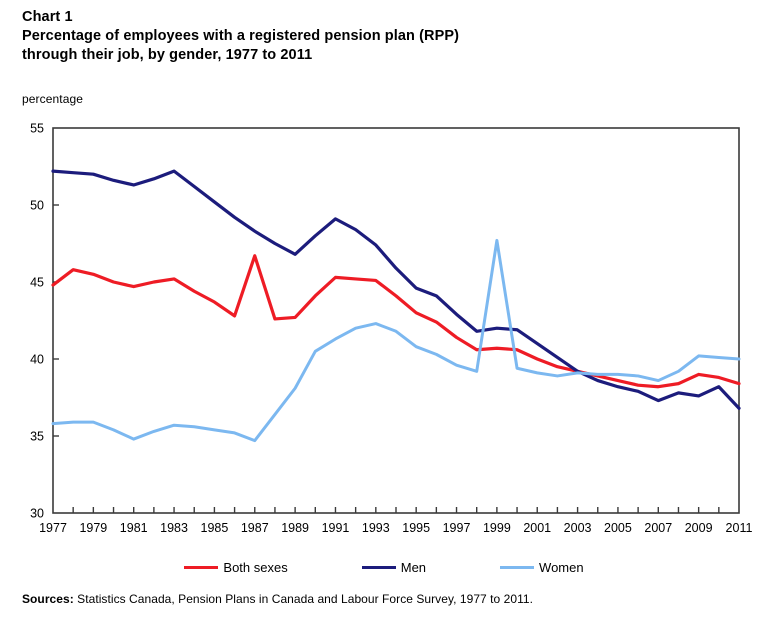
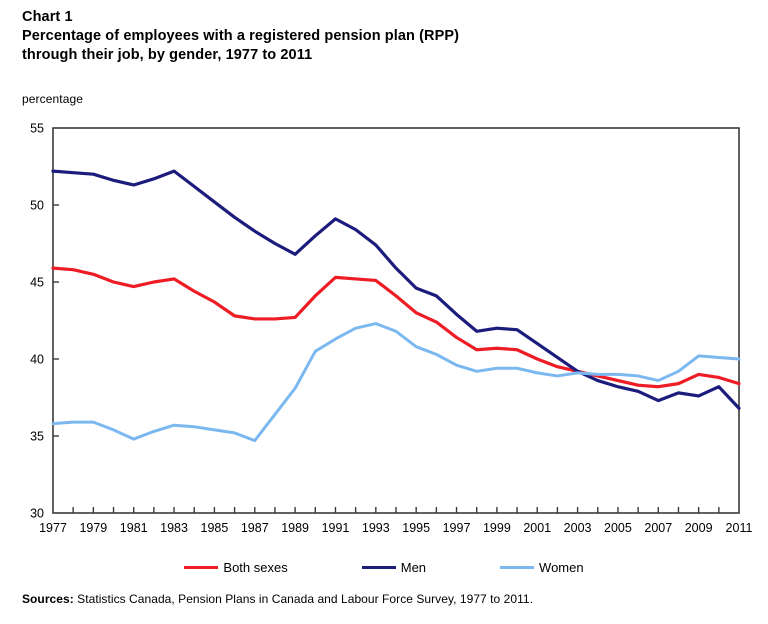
Both sexes/1977: 44.8 -> 45.9
Both sexes/1987: 46.7 -> 42.6
Women/1999: 47.7 -> 39.4
